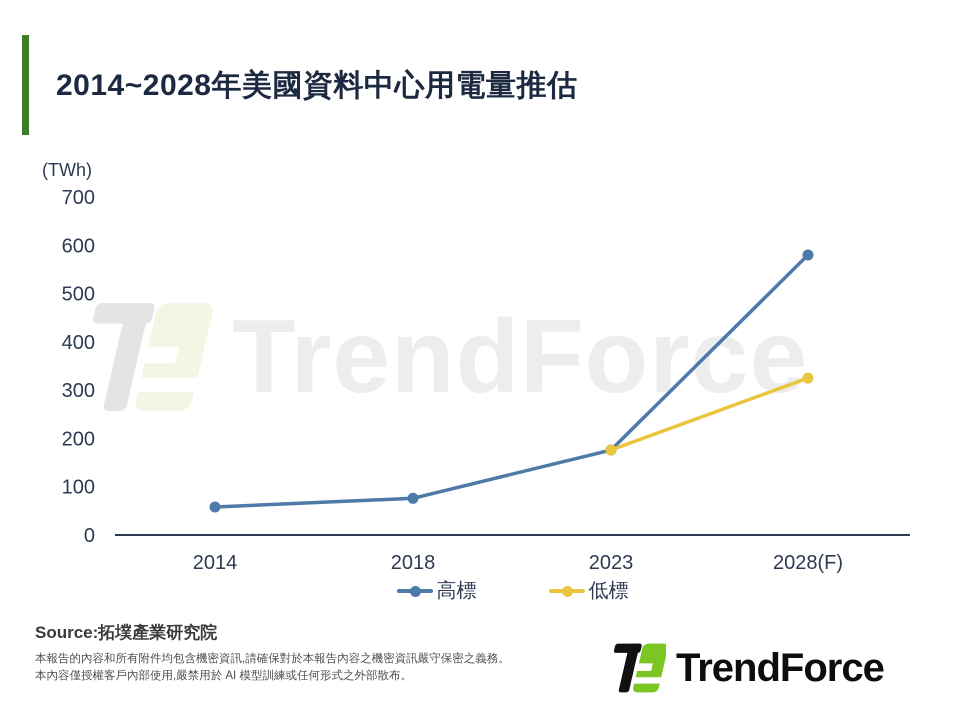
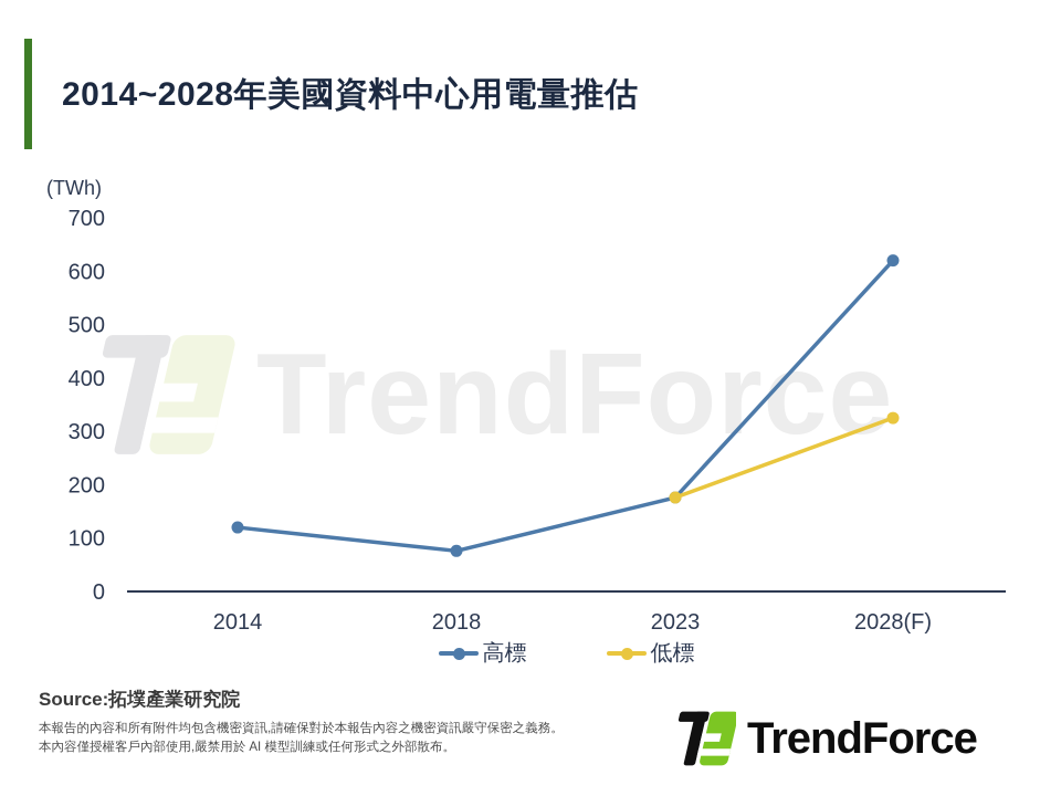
高標/2014: 60 -> 120
高標/2028(F): 580 -> 620
